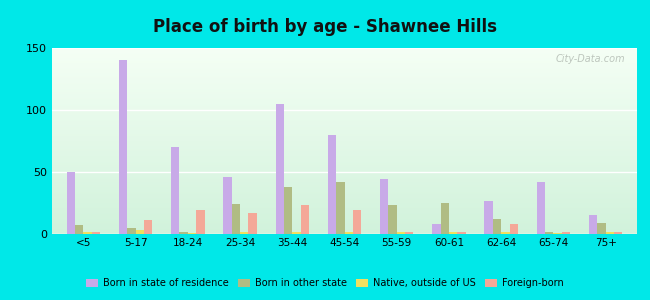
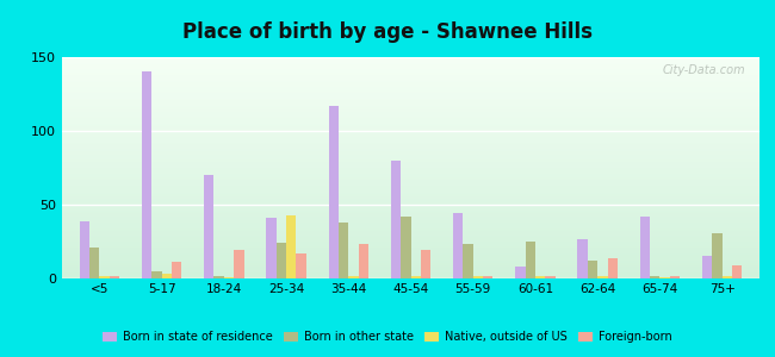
Born in state of residence/<5: 50 -> 39
Born in other state/<5: 7 -> 21
Born in state of residence/25-34: 46 -> 41
Native, outside of US/25-34: 2 -> 43
Born in state of residence/35-44: 105 -> 117
Foreign-born/62-64: 8 -> 14
Born in other state/75+: 9 -> 31
Foreign-born/75+: 2 -> 9
